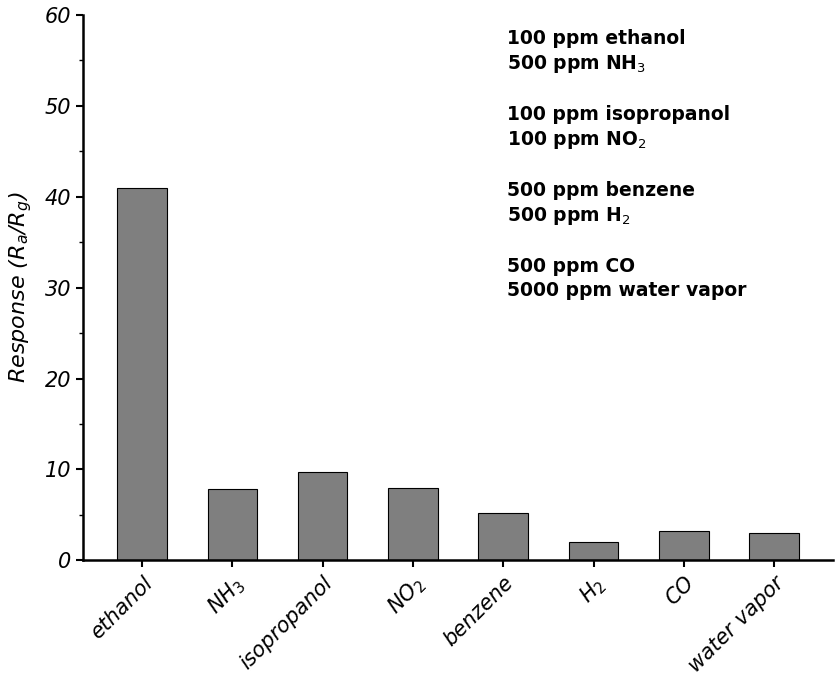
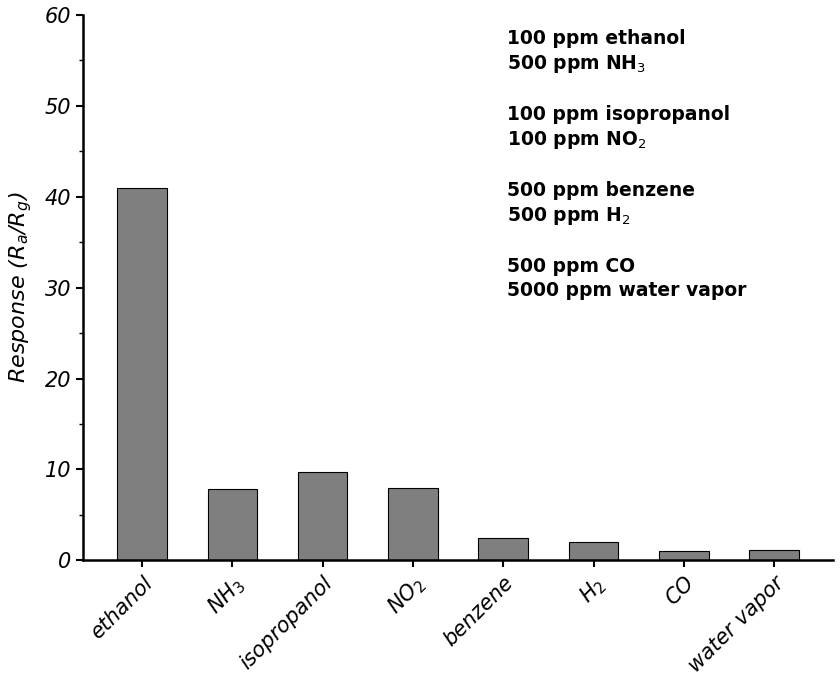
benzene: 5.2 -> 2.5
CO: 3.2 -> 1.0
water vapor: 3.0 -> 1.1
